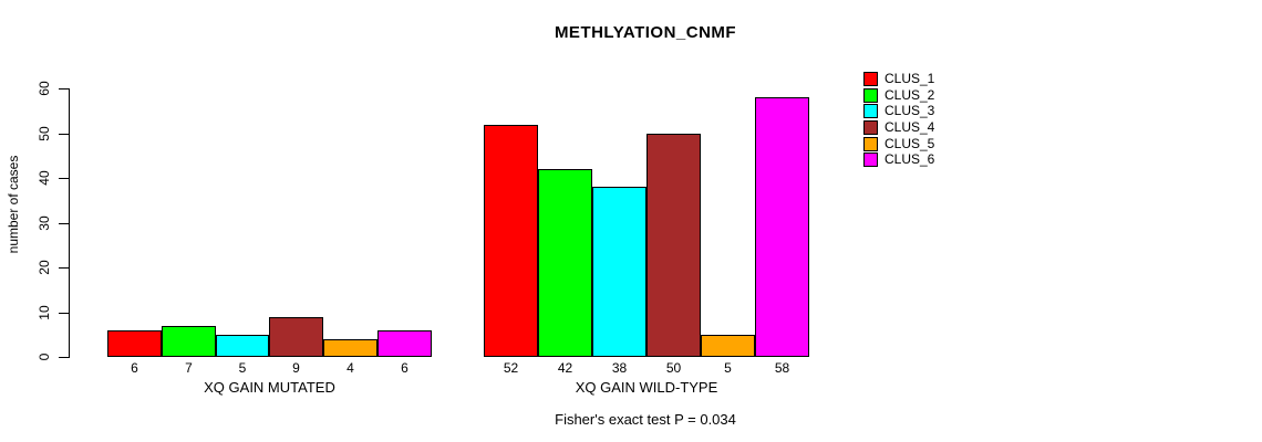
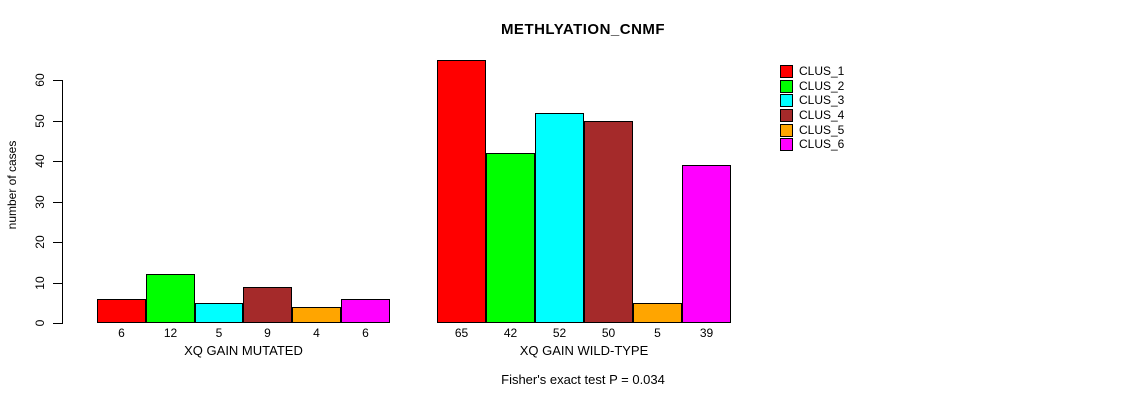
CLUS_2/XQ GAIN MUTATED: 7 -> 12
CLUS_1/XQ GAIN WILD-TYPE: 52 -> 65
CLUS_3/XQ GAIN WILD-TYPE: 38 -> 52
CLUS_6/XQ GAIN WILD-TYPE: 58 -> 39
